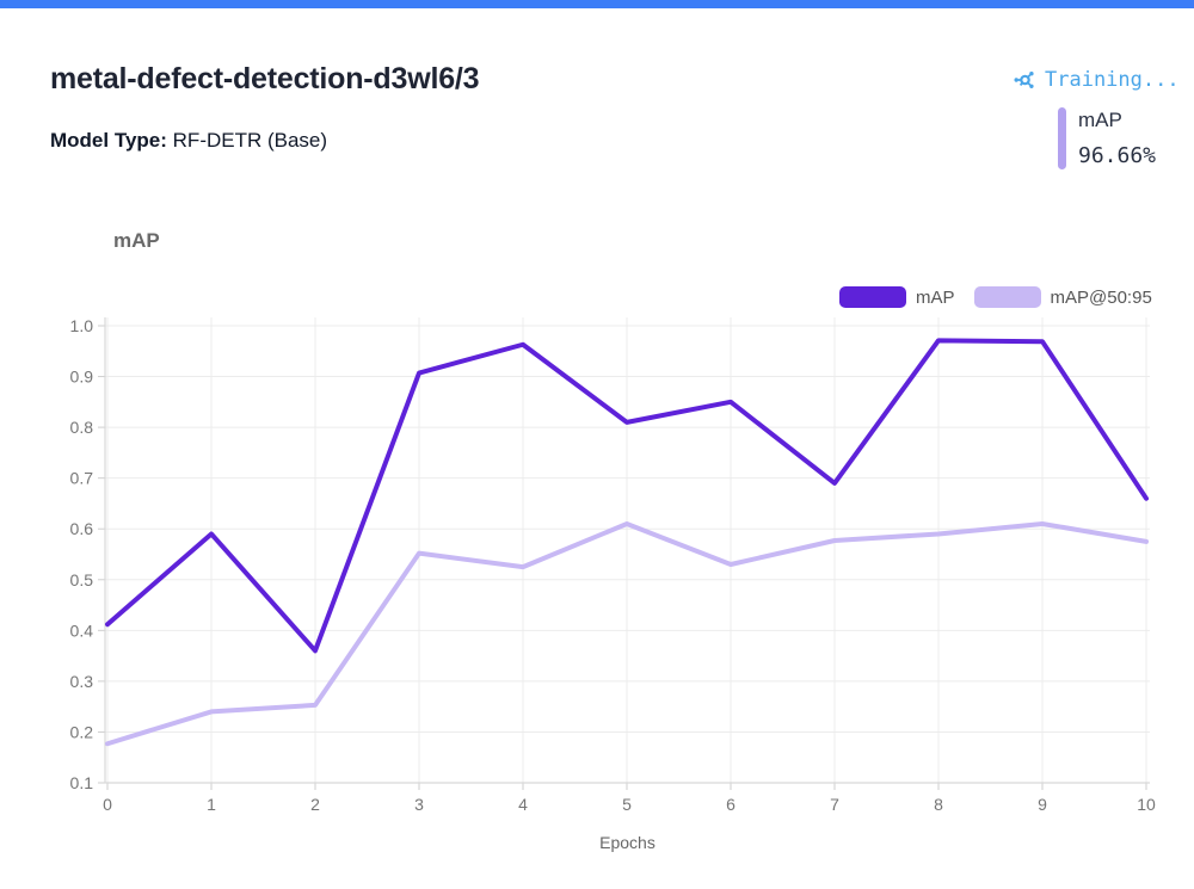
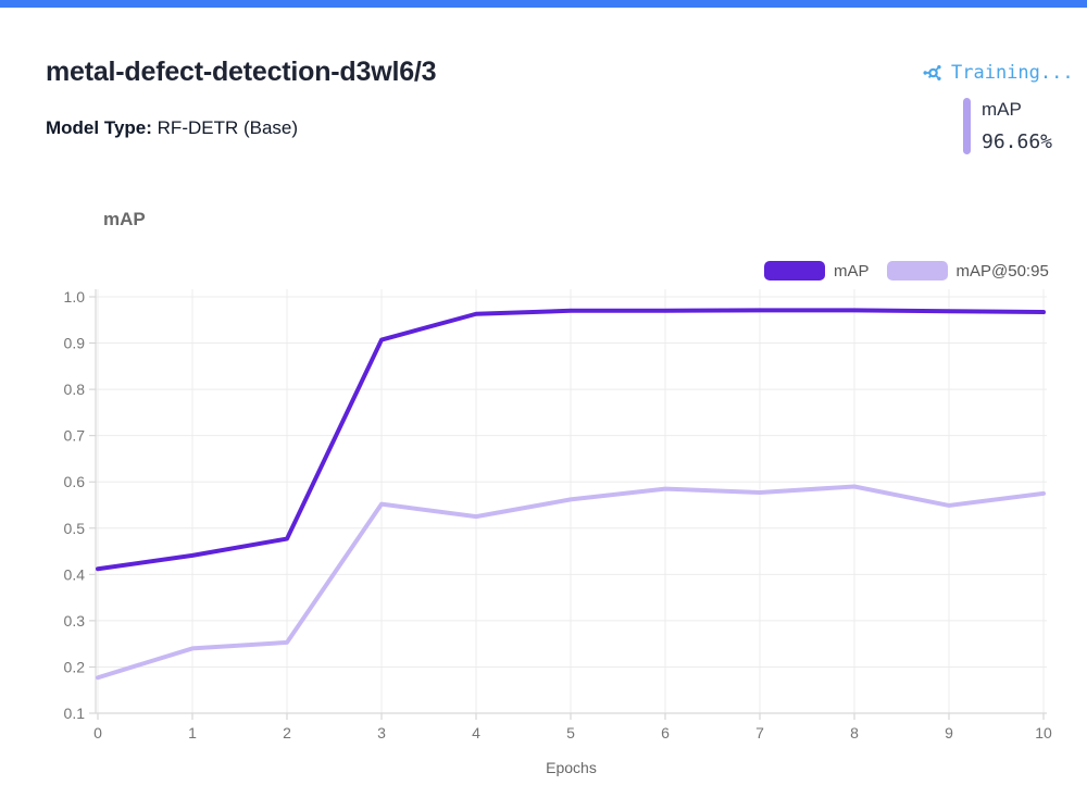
mAP/1: 0.59 -> 0.44
mAP/2: 0.36 -> 0.48
mAP/5: 0.81 -> 0.97
mAP@50:95/5: 0.61 -> 0.56
mAP/6: 0.85 -> 0.97
mAP@50:95/6: 0.53 -> 0.58
mAP/7: 0.69 -> 0.97
mAP@50:95/9: 0.61 -> 0.55
mAP/10: 0.66 -> 0.97
